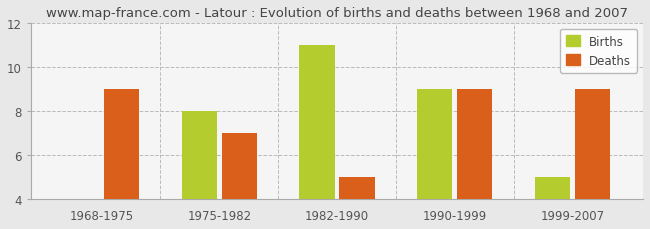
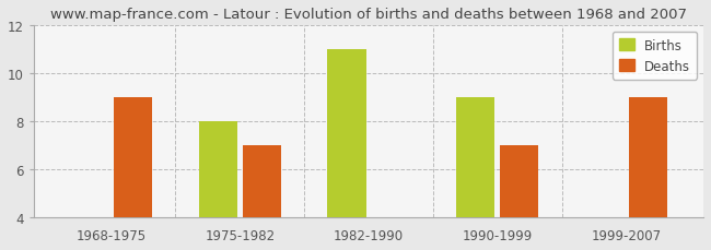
Deaths/1982-1990: 5 -> 4
Deaths/1990-1999: 9 -> 7
Births/1999-2007: 5 -> 4
